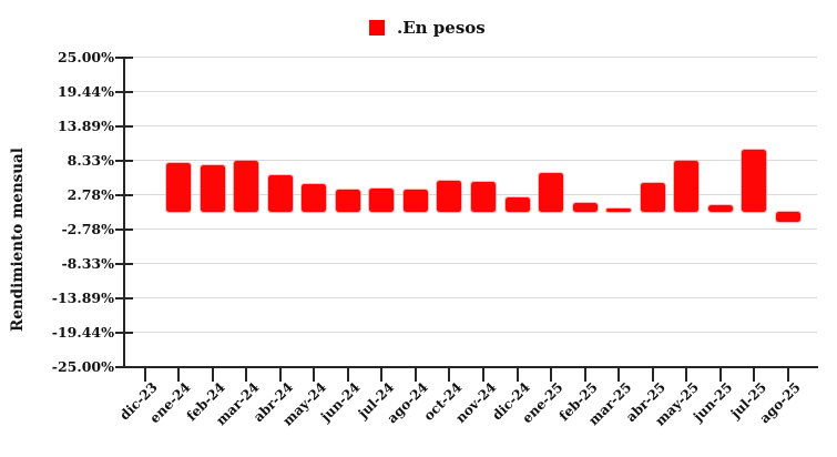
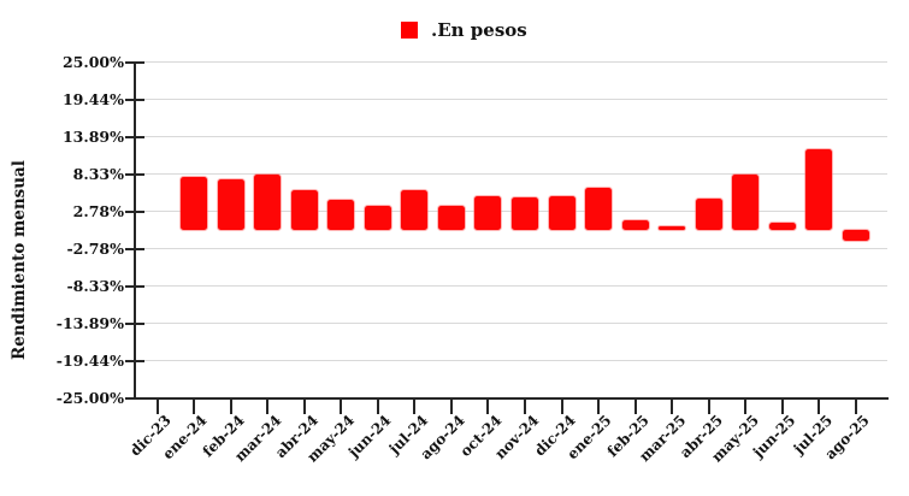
jul-24: 4% -> 6%
dic-24: 2% -> 5%
jul-25: 10% -> 12%
